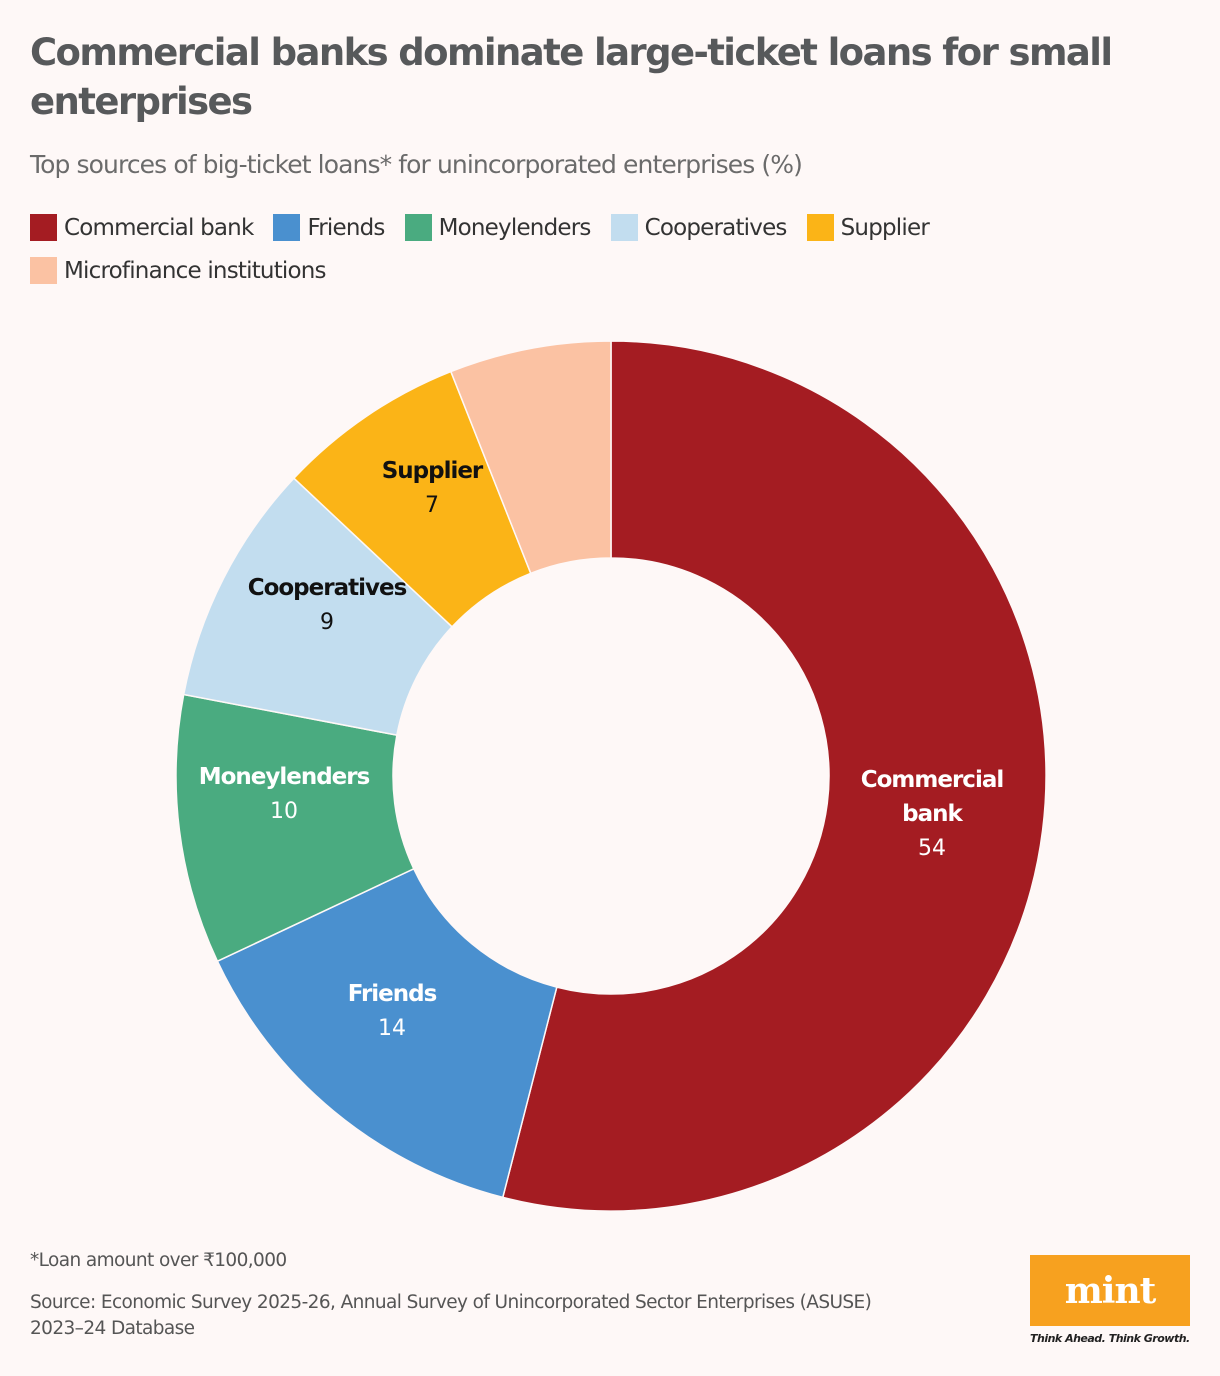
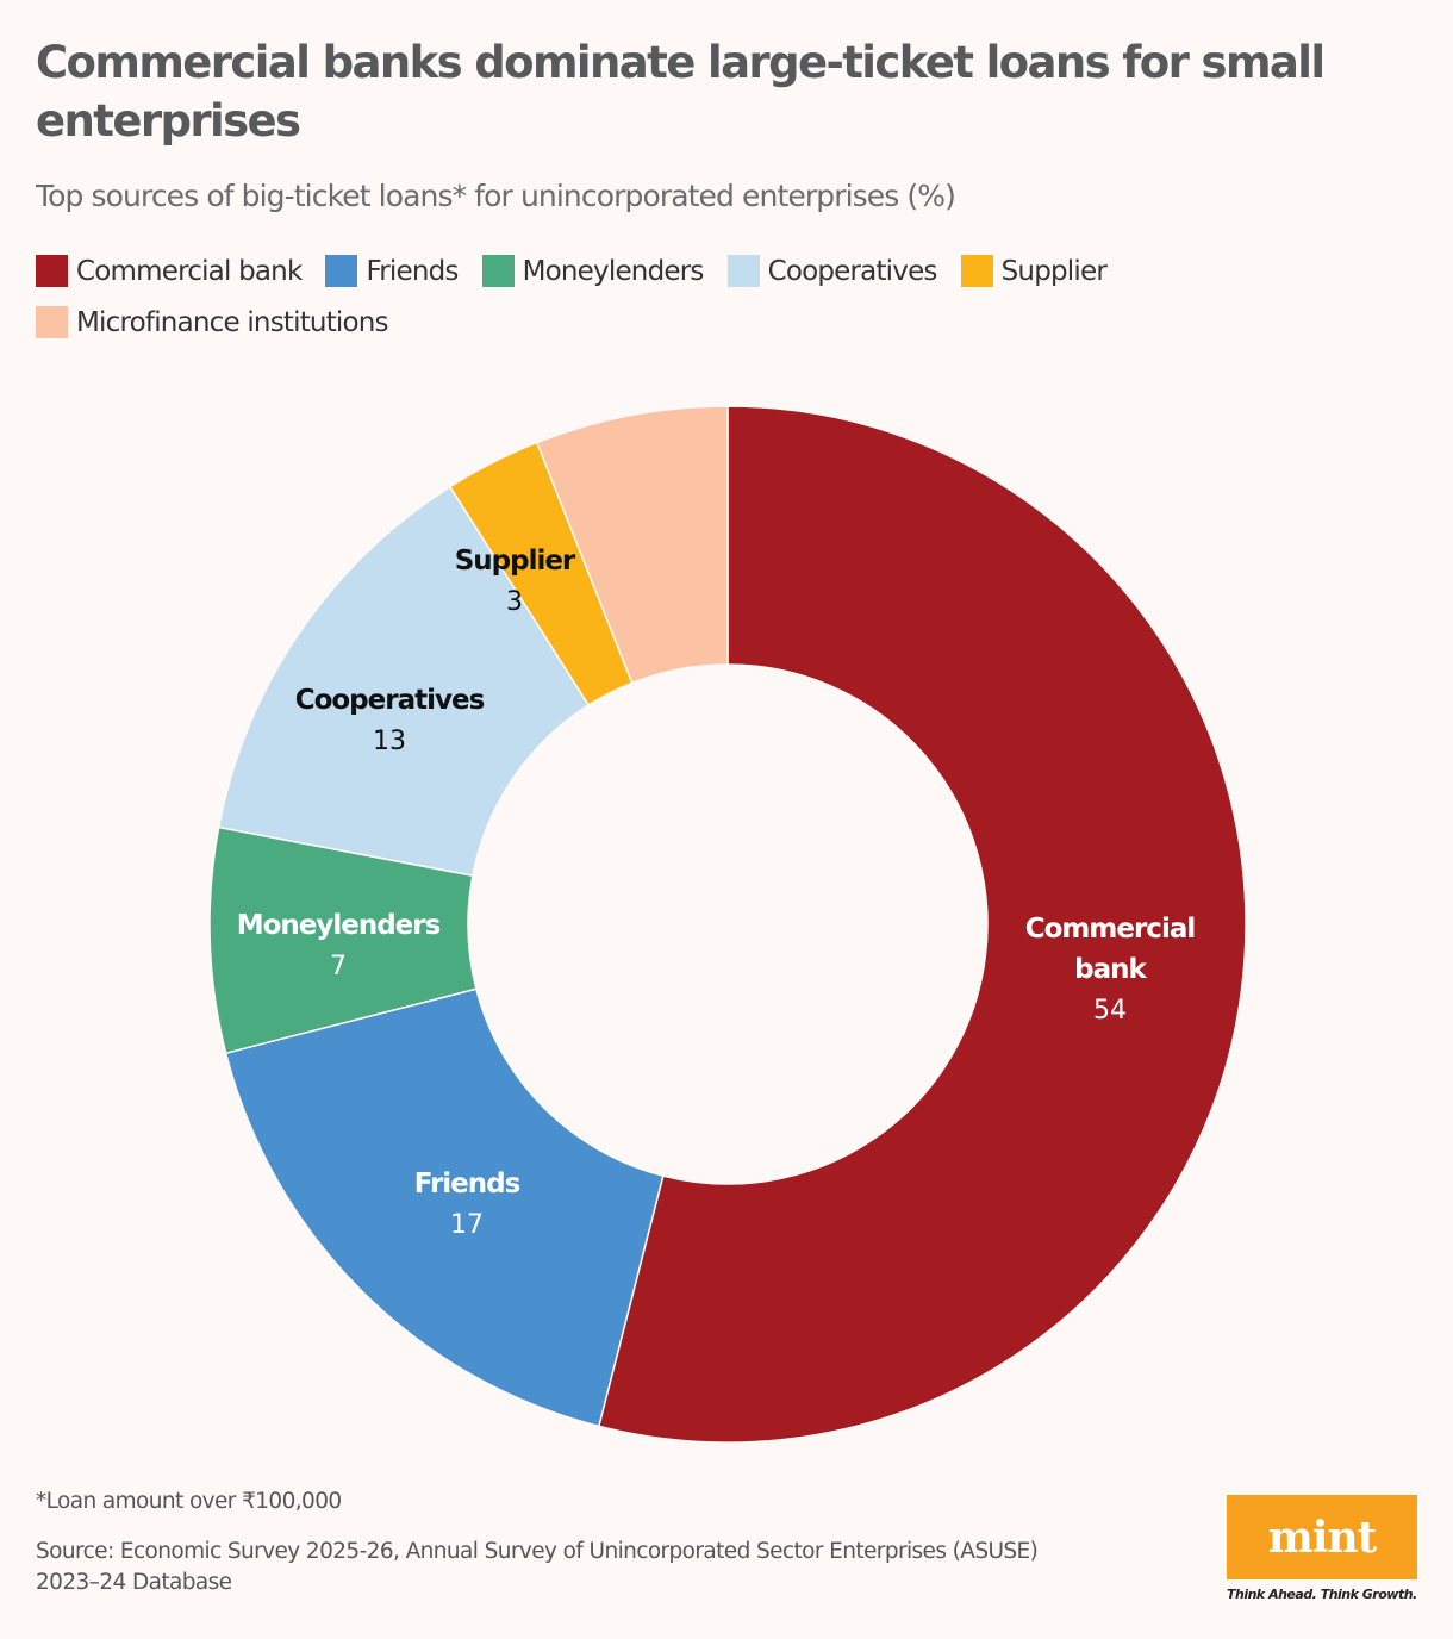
Friends: 14 -> 17
Moneylenders: 10 -> 7
Cooperatives: 9 -> 13
Supplier: 7 -> 3
